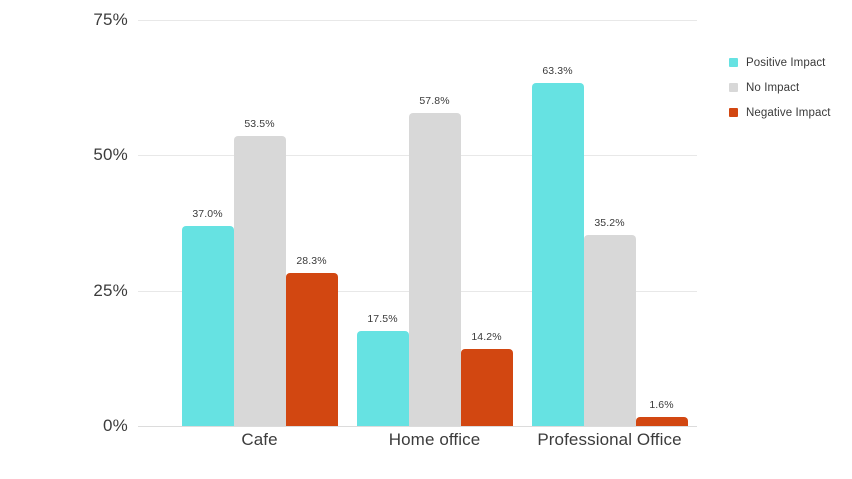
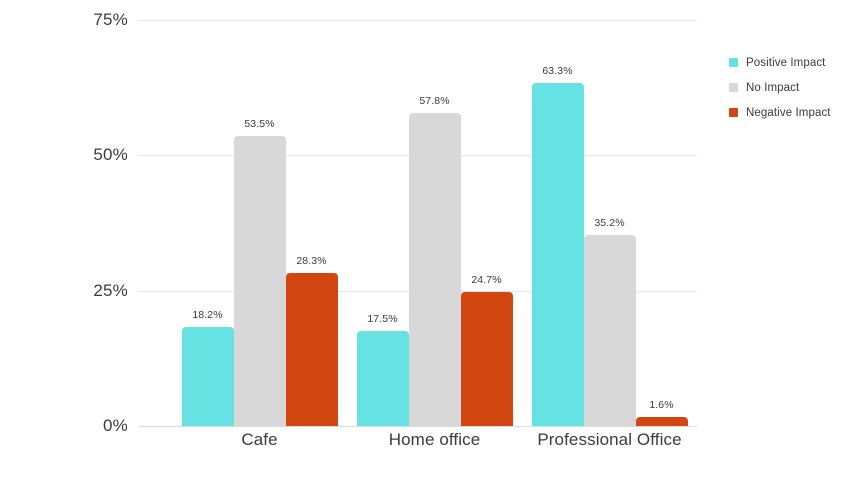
Positive Impact/Cafe: 37.0% -> 18.2%
Negative Impact/Home office: 14.2% -> 24.7%
